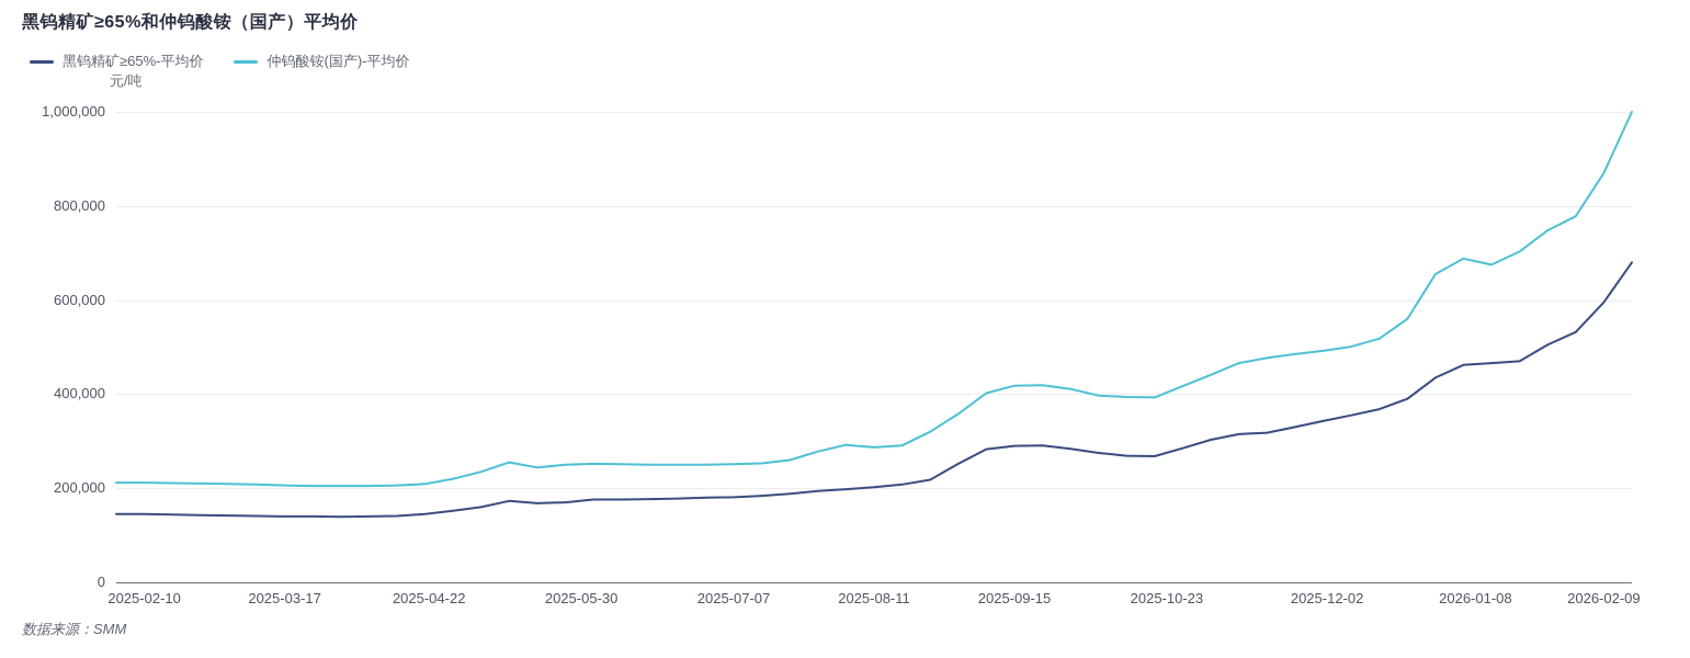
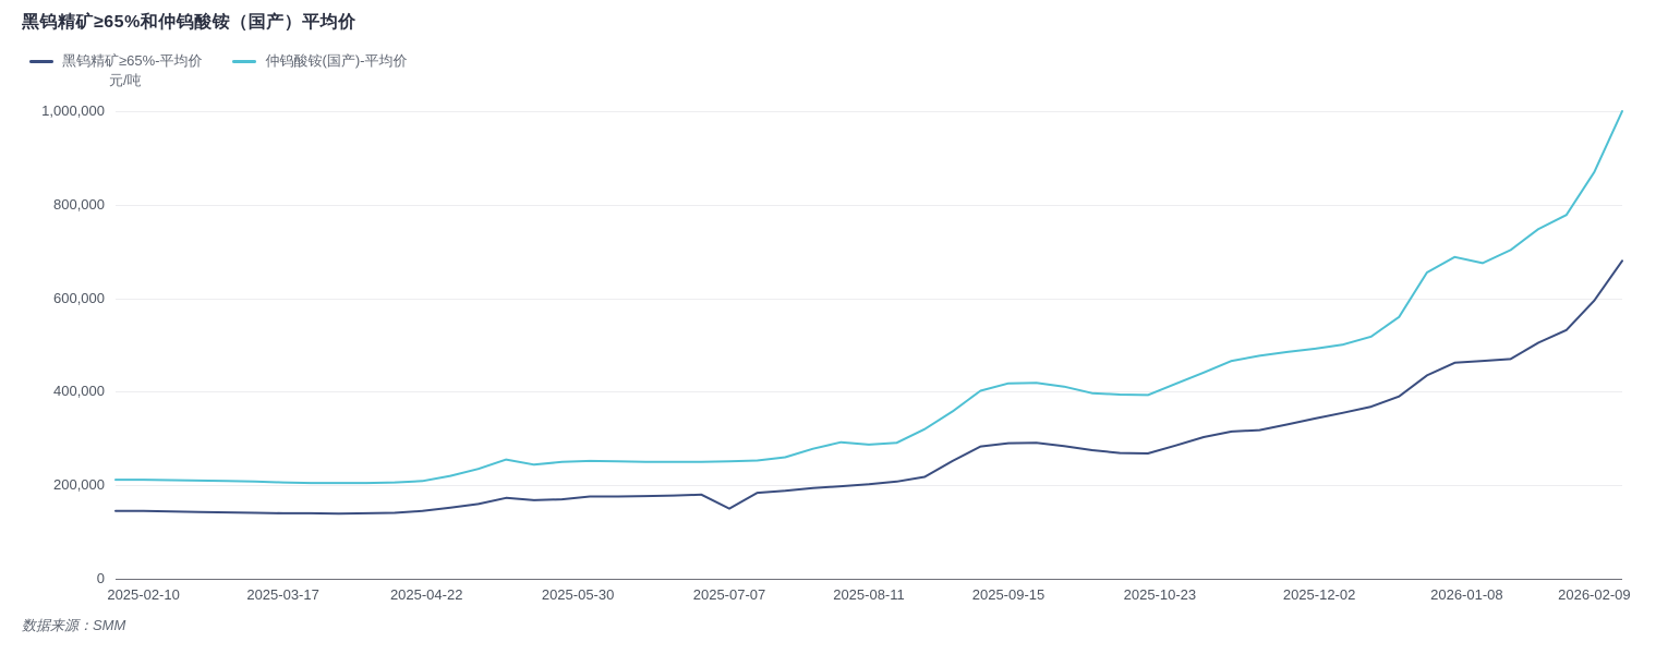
黑钨精矿≥65%-平均价/2025-07-07: 180000 -> 150000
